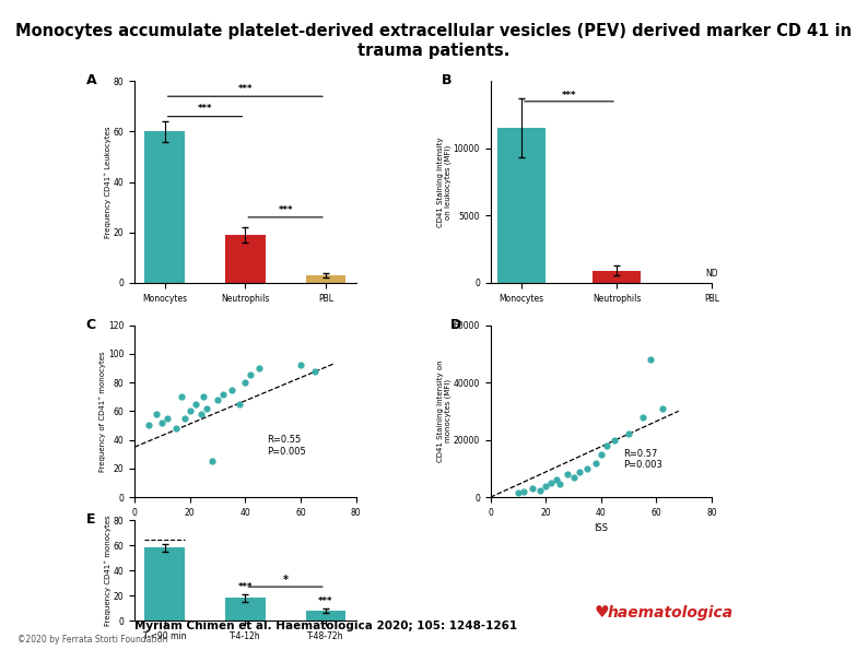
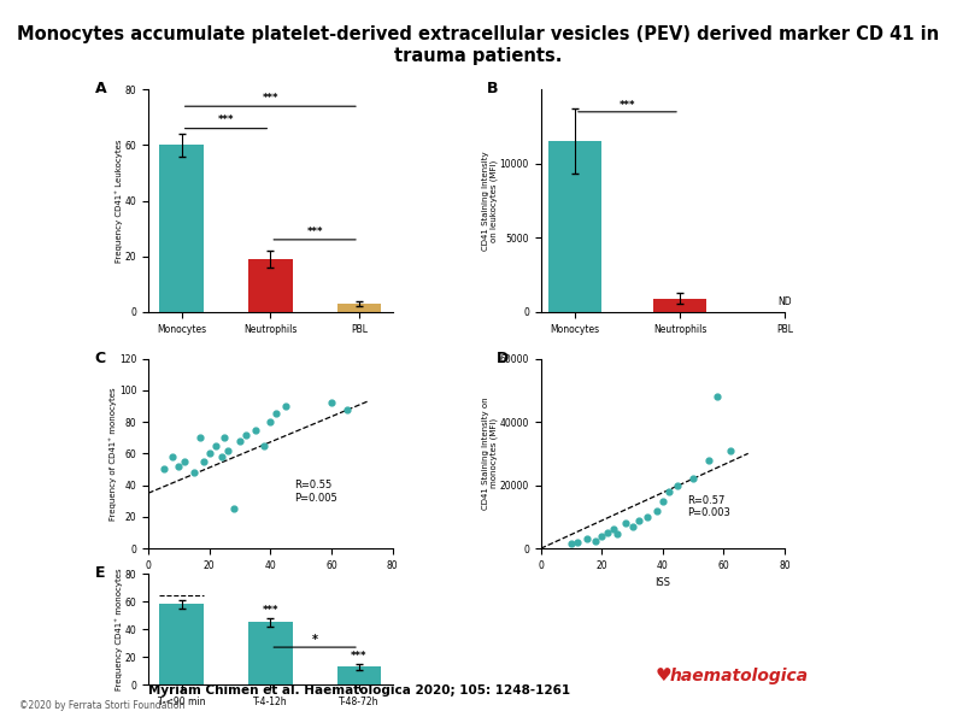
T-4-12h: 18 -> 45
T-48-72h: 8 -> 13
